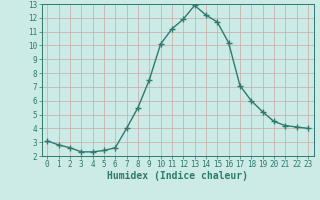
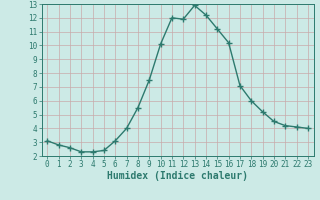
6: 2.6 -> 3.1
11: 11.2 -> 12.0
15: 11.7 -> 11.2
